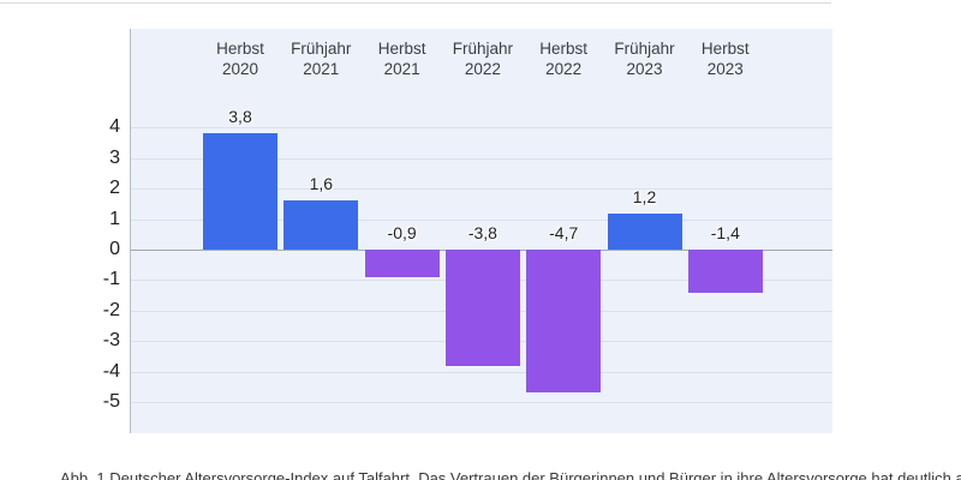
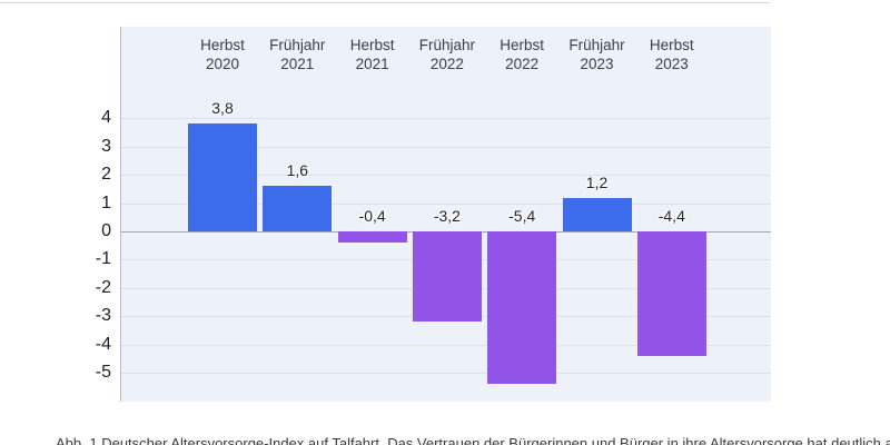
Herbst 2021: -0,9 -> -0,4
Frühjahr 2022: -3,8 -> -3,2
Herbst 2022: -4,7 -> -5,4
Herbst 2023: -1,4 -> -4,4
